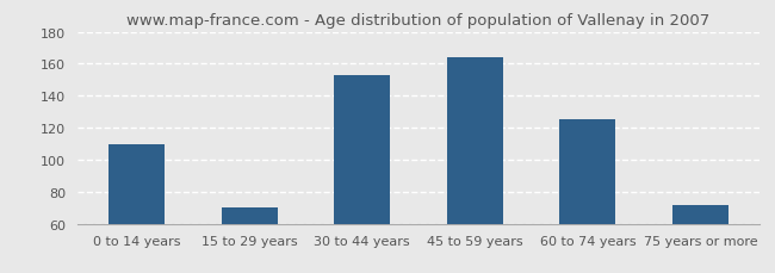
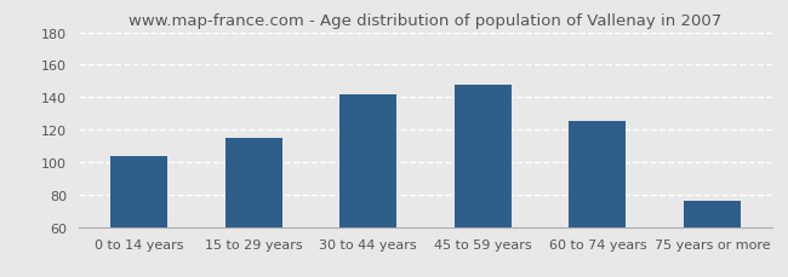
0 to 14 years: 110 -> 104
15 to 29 years: 70 -> 115
30 to 44 years: 153 -> 142
45 to 59 years: 164 -> 148
75 years or more: 72 -> 76
